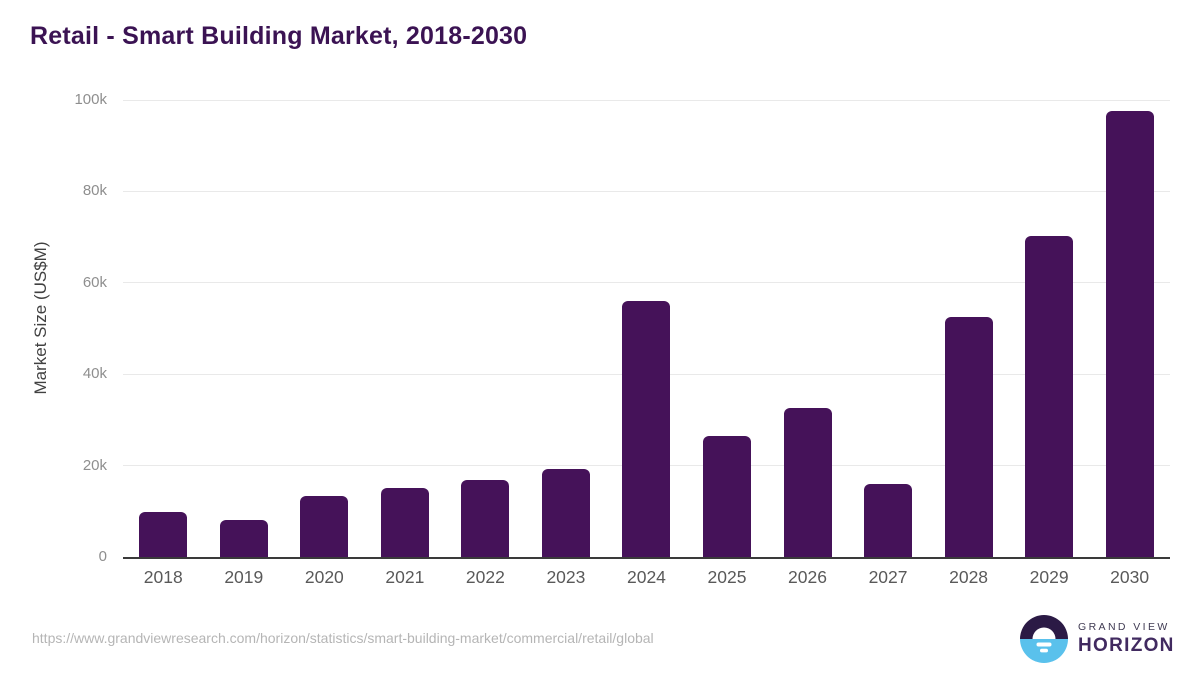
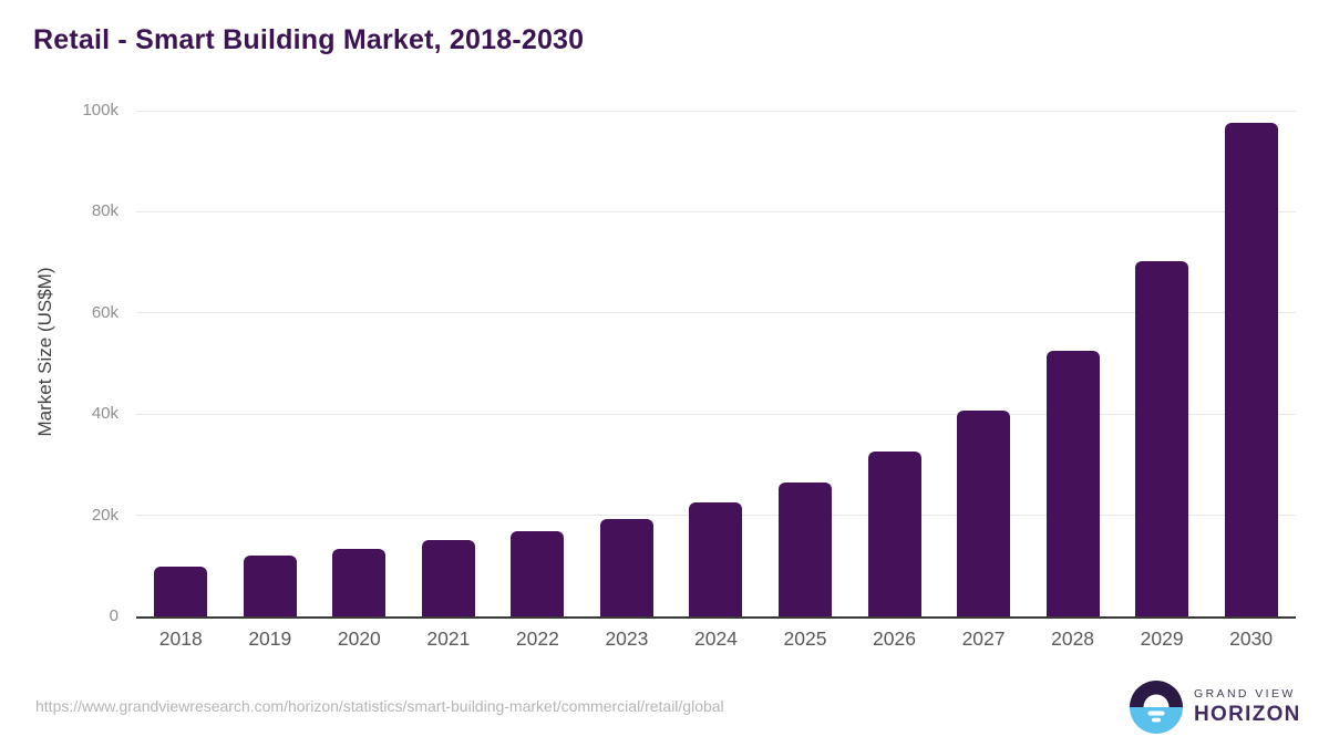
2019: 8k -> 12k
2024: 56k -> 22k
2027: 16k -> 41k
